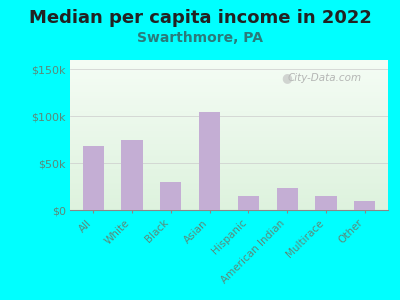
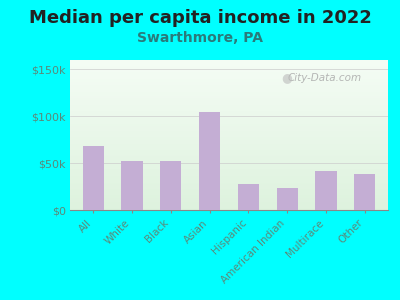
White: $75k -> $52k
Black: $30k -> $52k
Hispanic: $15k -> $28k
Multirace: $15k -> $42k
Other: $10k -> $38k
